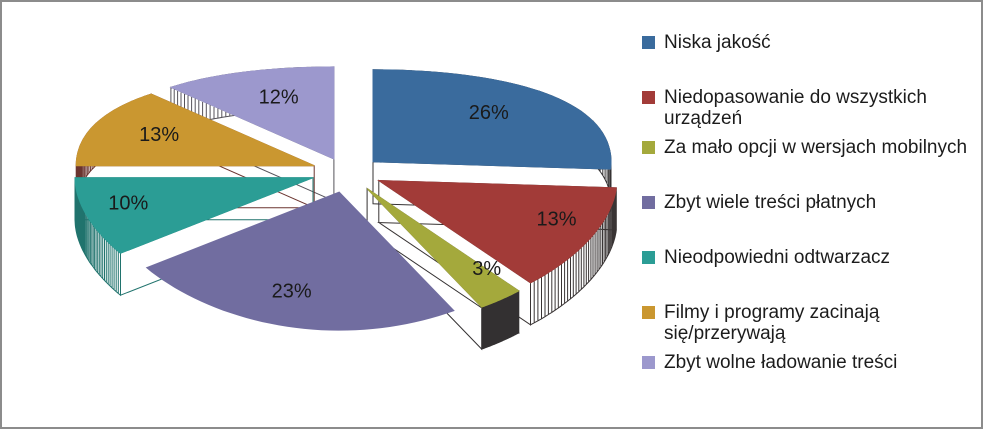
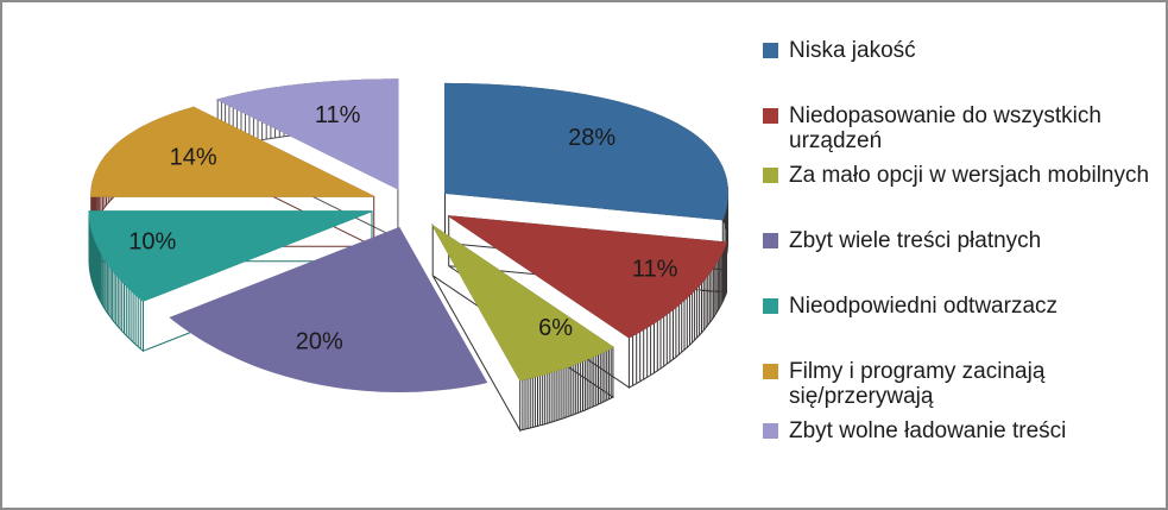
Niska jakość: 26% -> 28%
Niedopasowanie do wszystkich urządzeń: 13% -> 11%
Za mało opcji w wersjach mobilnych: 3% -> 6%
Zbyt wiele treści płatnych: 23% -> 20%
Filmy i programy zacinają się/przerywają: 13% -> 14%
Zbyt wolne ładowanie treści: 12% -> 11%
